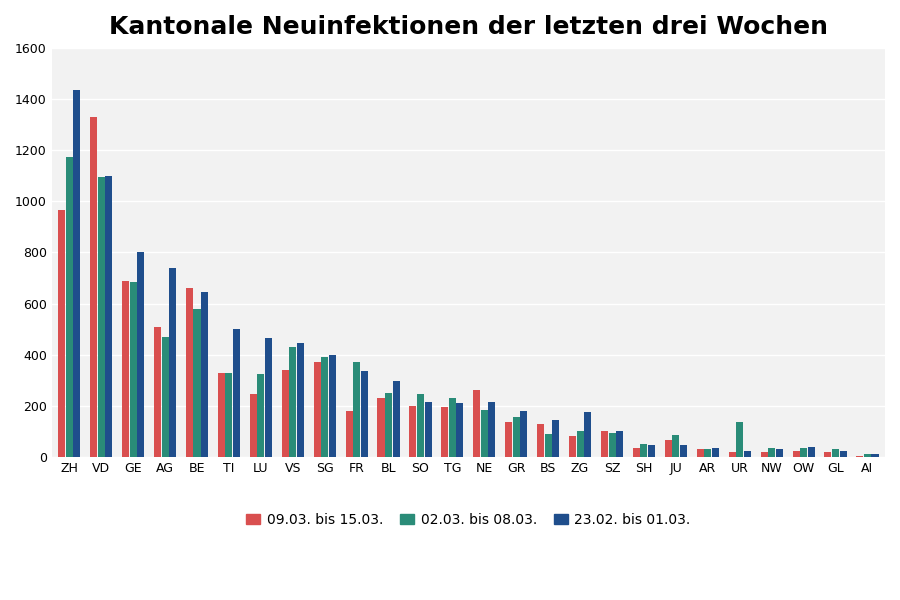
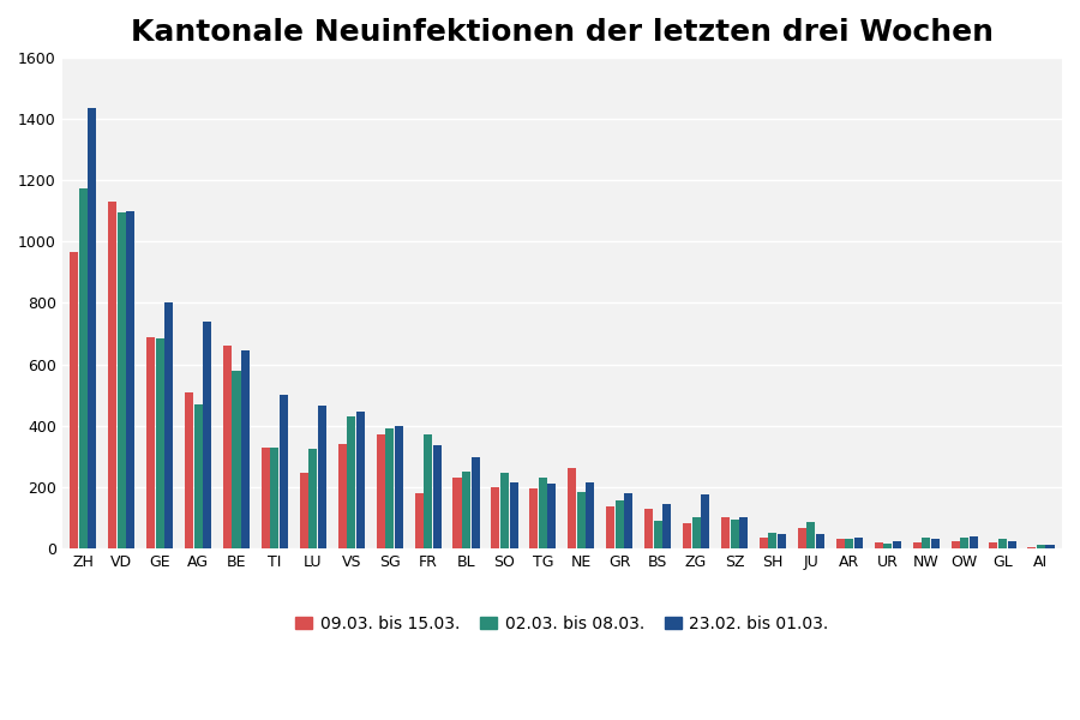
09.03. bis 15.03./VD: 1330 -> 1130
02.03. bis 08.03./UR: 135 -> 15
